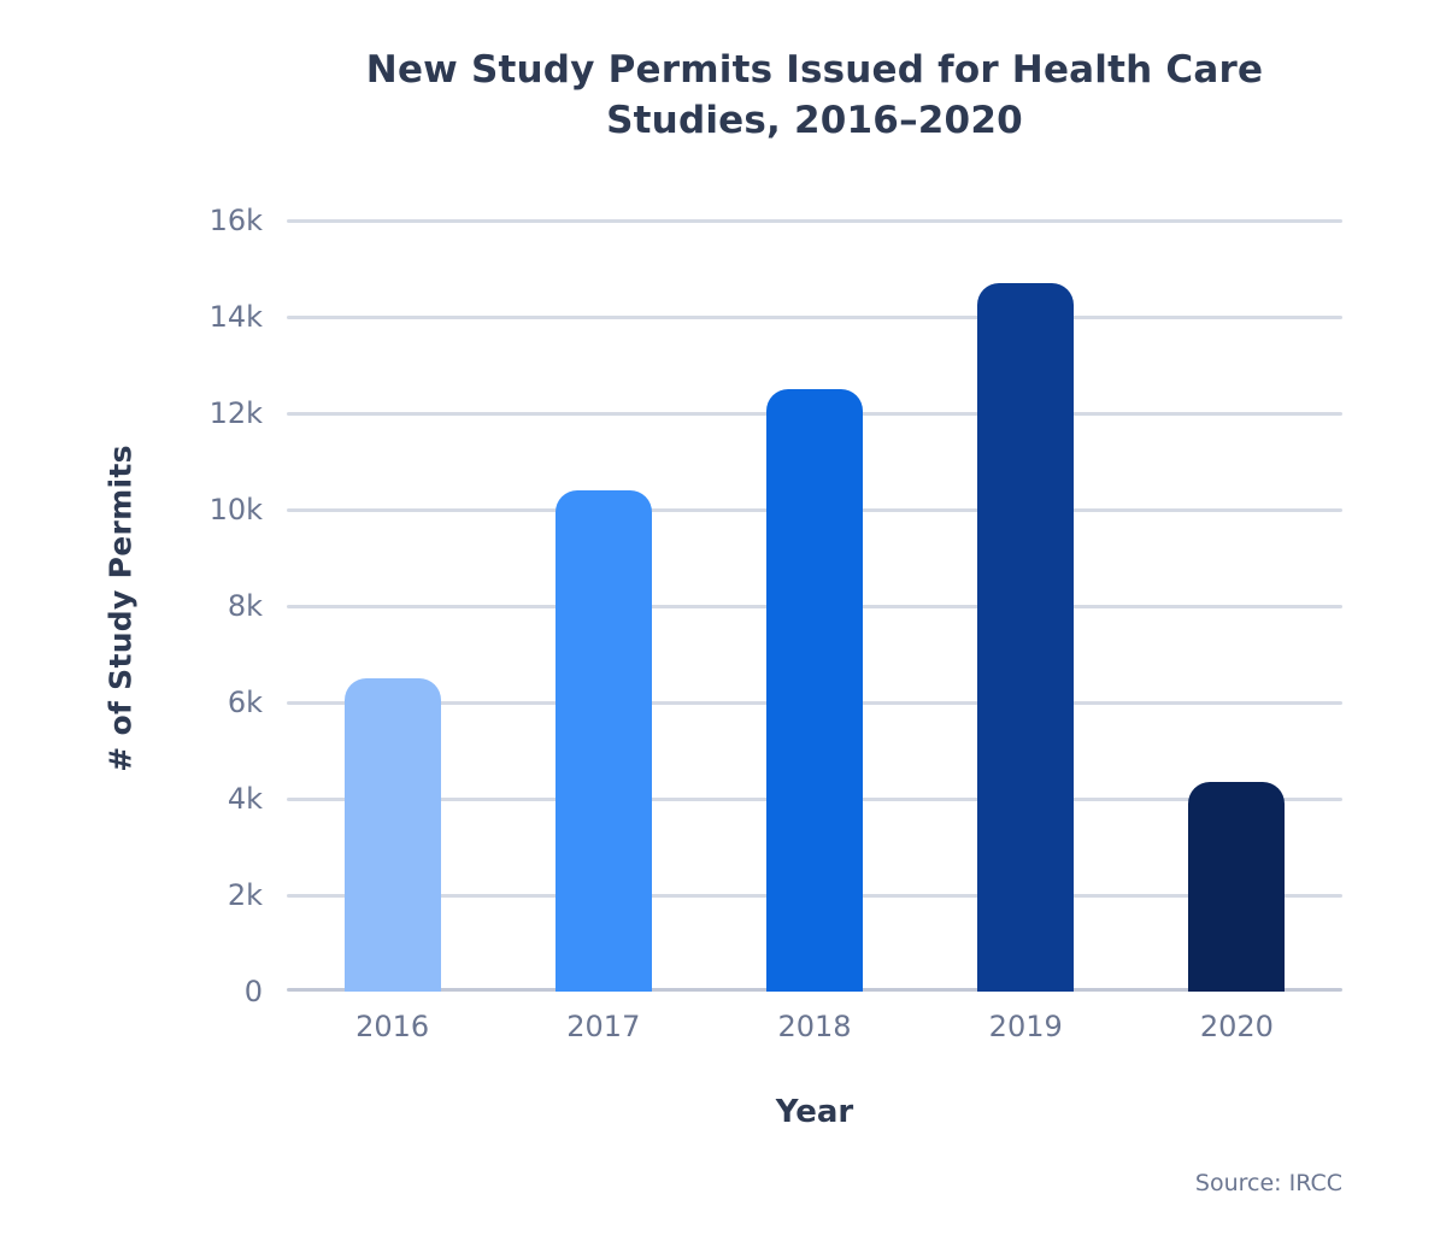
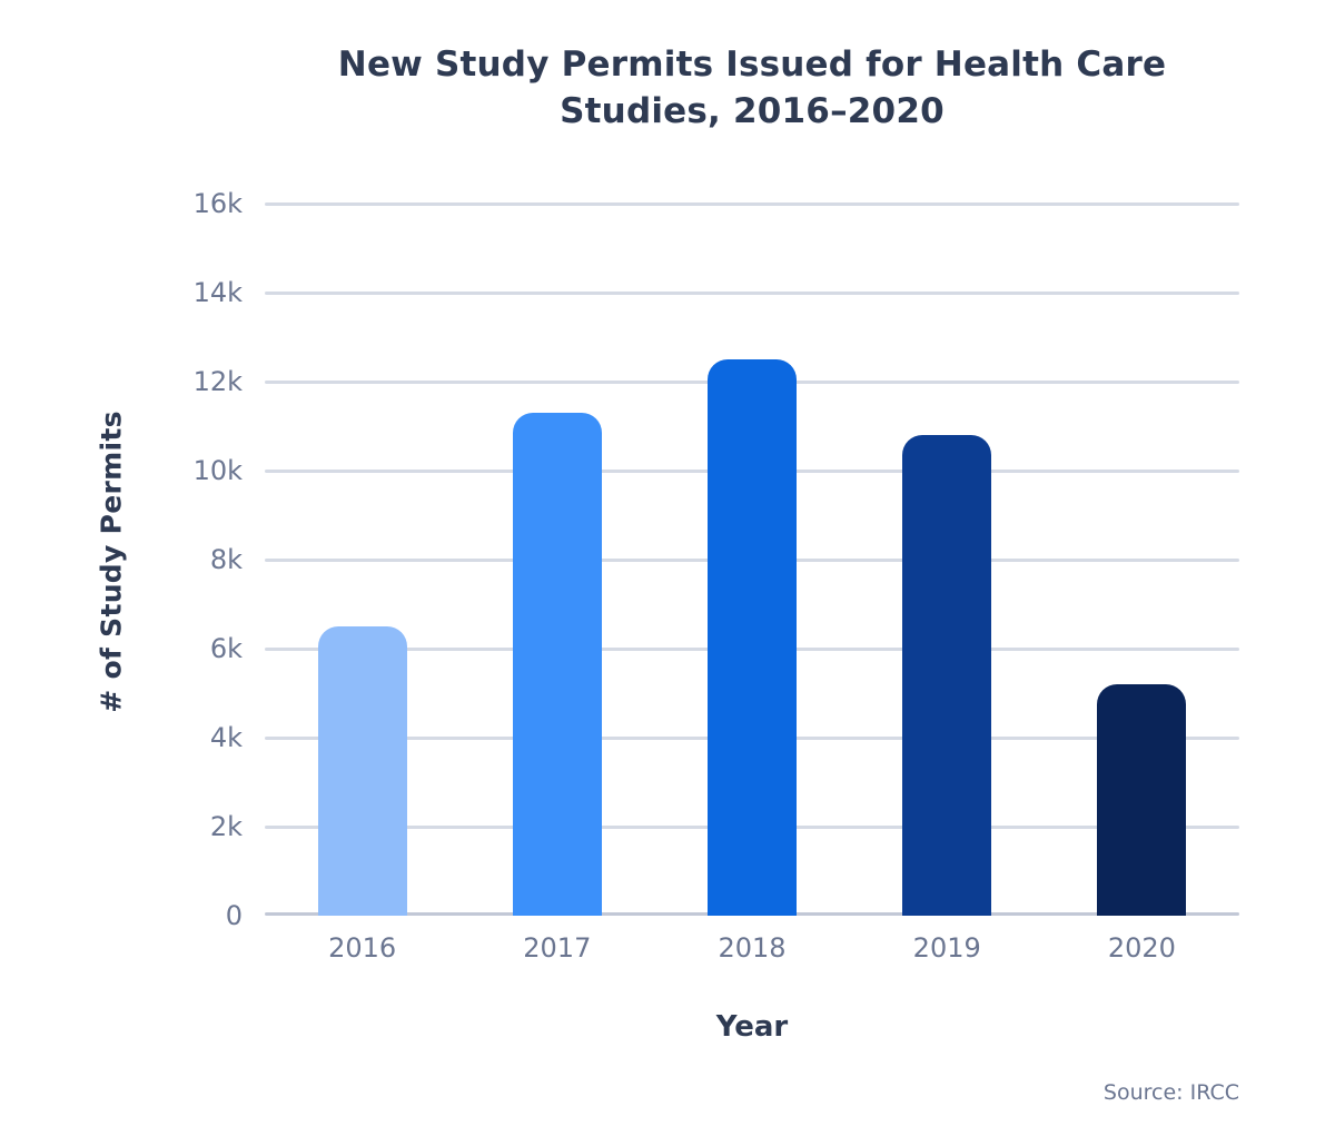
2017: 10.4k -> 11.3k
2019: 14.7k -> 10.8k
2020: 4.4k -> 5.2k
